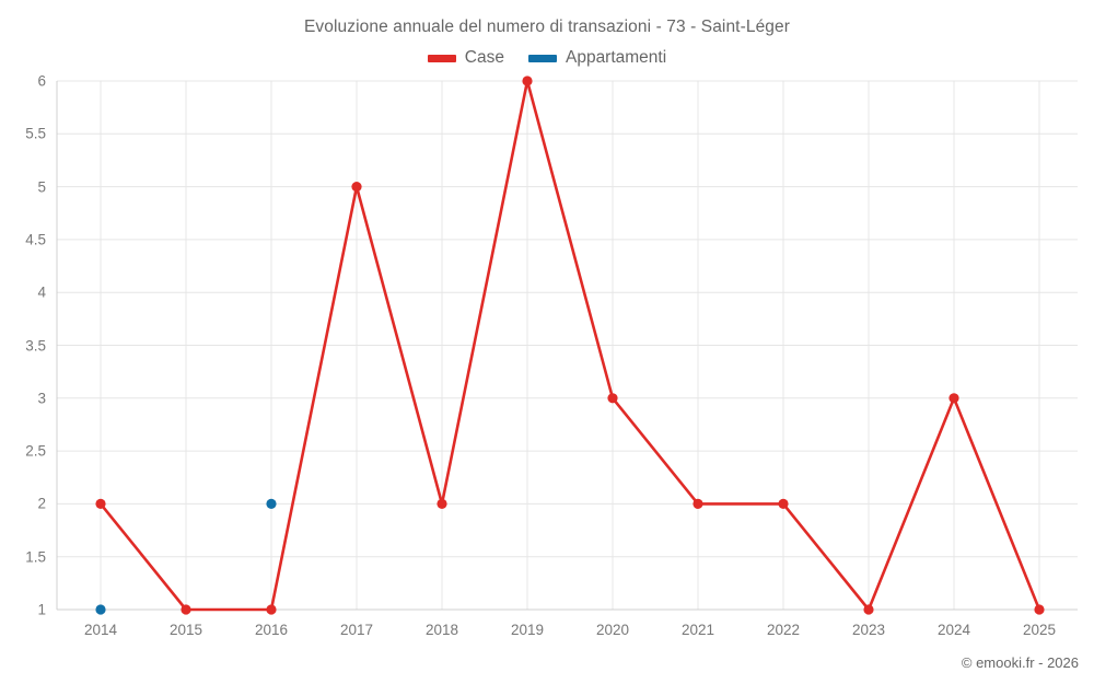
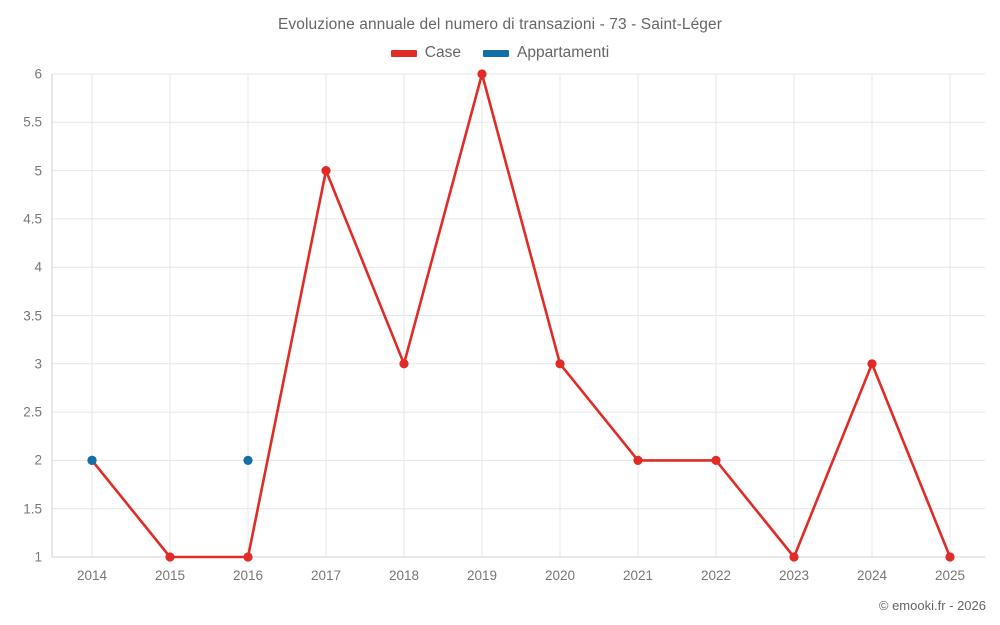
Appartamenti/2014: 1 -> 2
Case/2018: 2 -> 3
